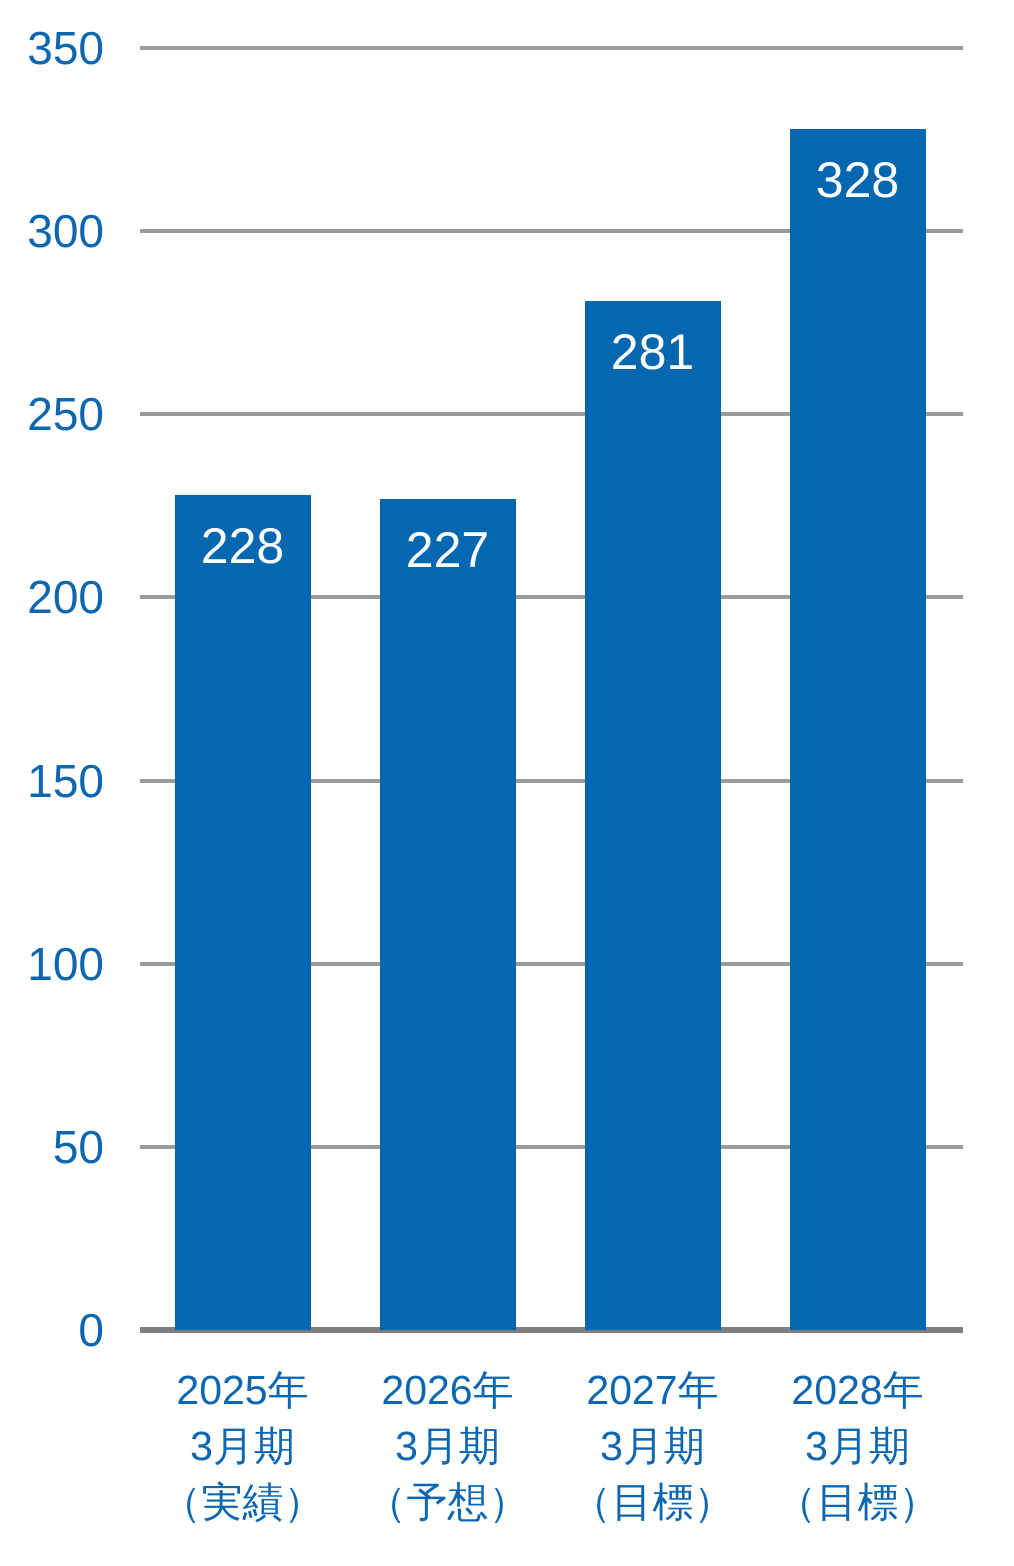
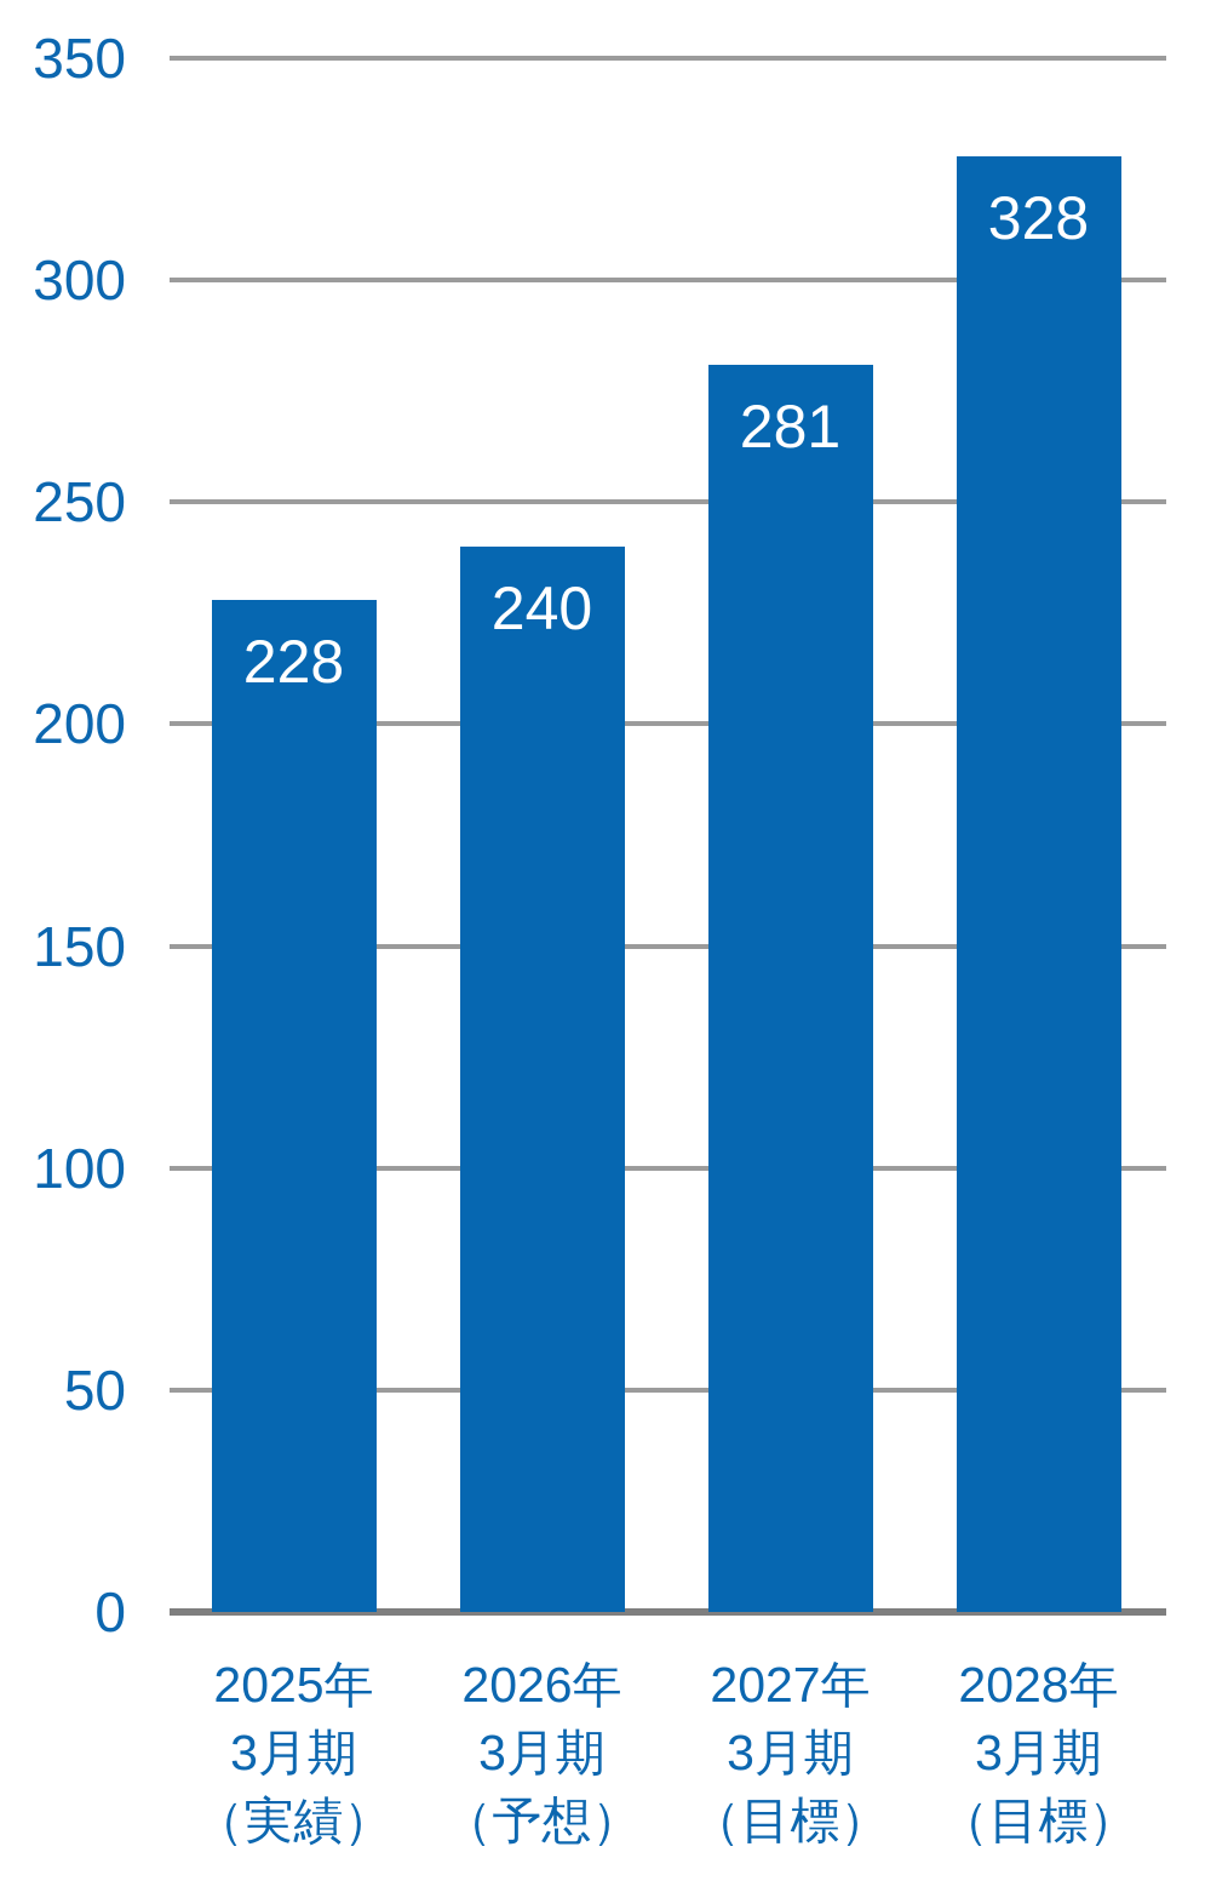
2026年 3月期 （予想）: 227 -> 240
